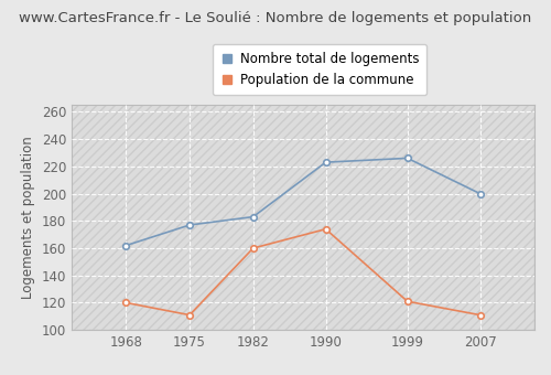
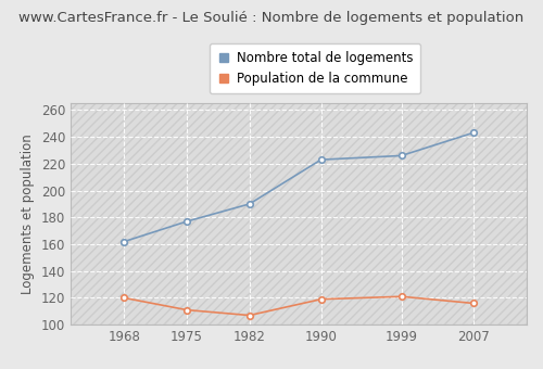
Nombre total de logements/1982: 183 -> 190
Population de la commune/1982: 160 -> 107
Population de la commune/1990: 174 -> 119
Nombre total de logements/2007: 200 -> 243
Population de la commune/2007: 111 -> 116
